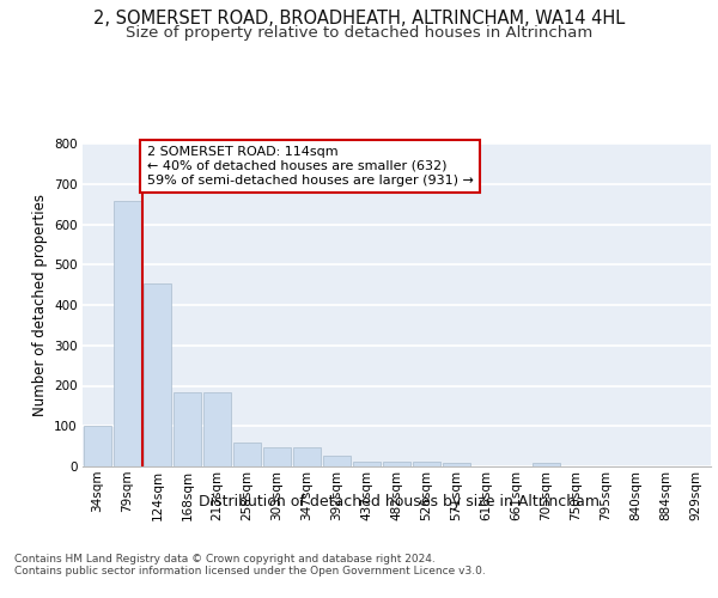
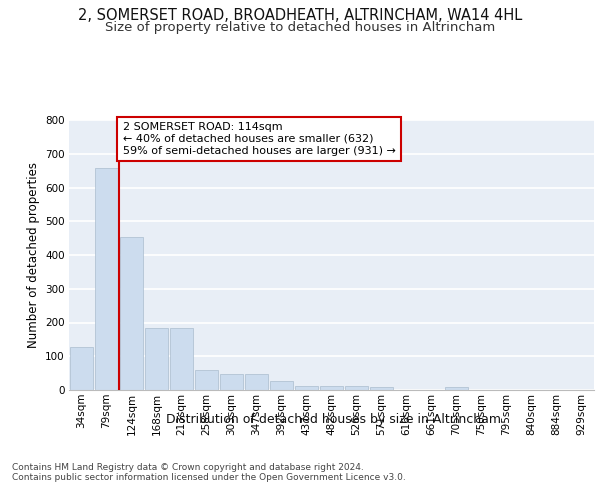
34sqm: 100 -> 128
